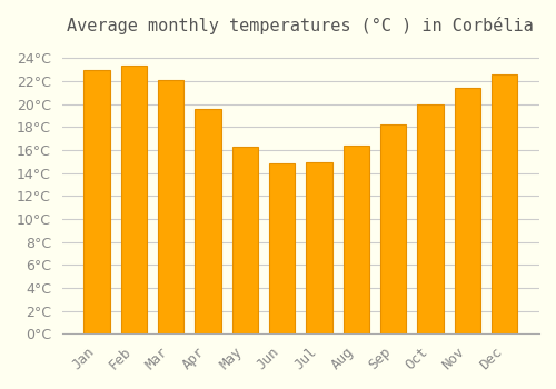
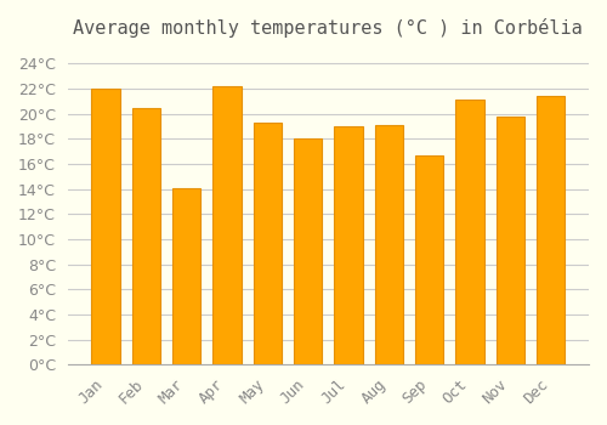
Jan: 23.0°C -> 22.0°C
Feb: 23.3°C -> 20.4°C
Mar: 22.1°C -> 14.1°C
Apr: 19.6°C -> 22.2°C
May: 16.3°C -> 19.3°C
Jun: 14.8°C -> 18.0°C
Jul: 14.9°C -> 19.0°C
Aug: 16.4°C -> 19.1°C
Sep: 18.2°C -> 16.7°C
Oct: 20.0°C -> 21.1°C
Nov: 21.4°C -> 19.8°C
Dec: 22.6°C -> 21.4°C
